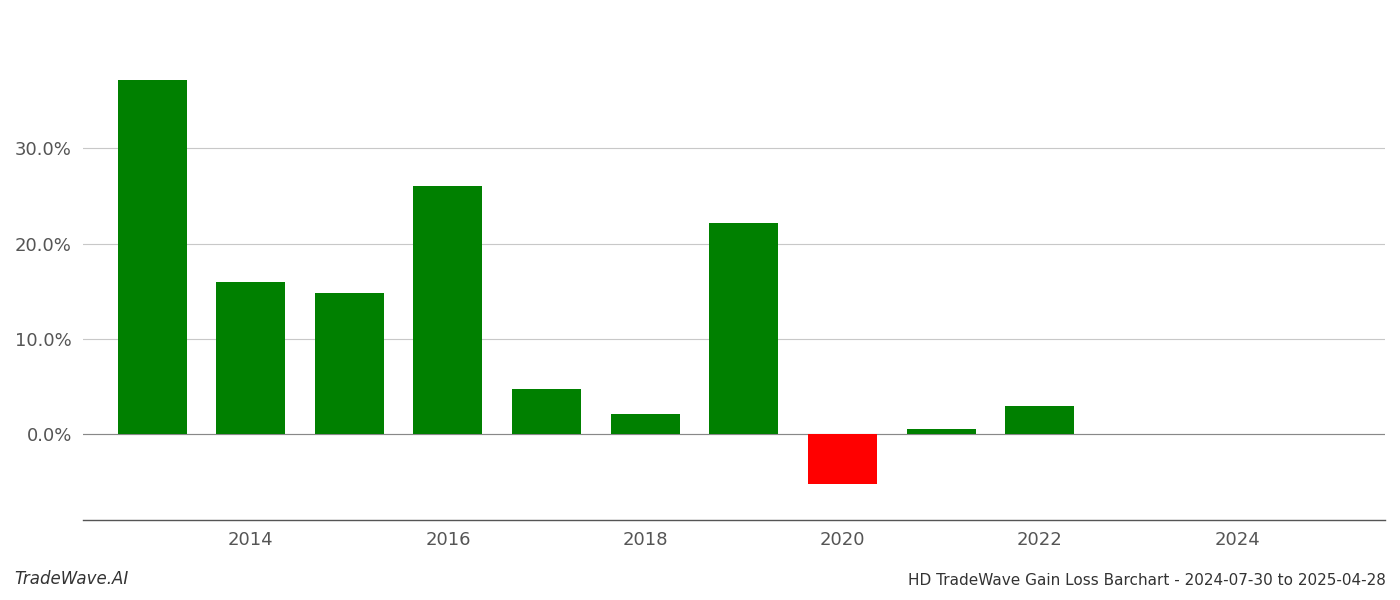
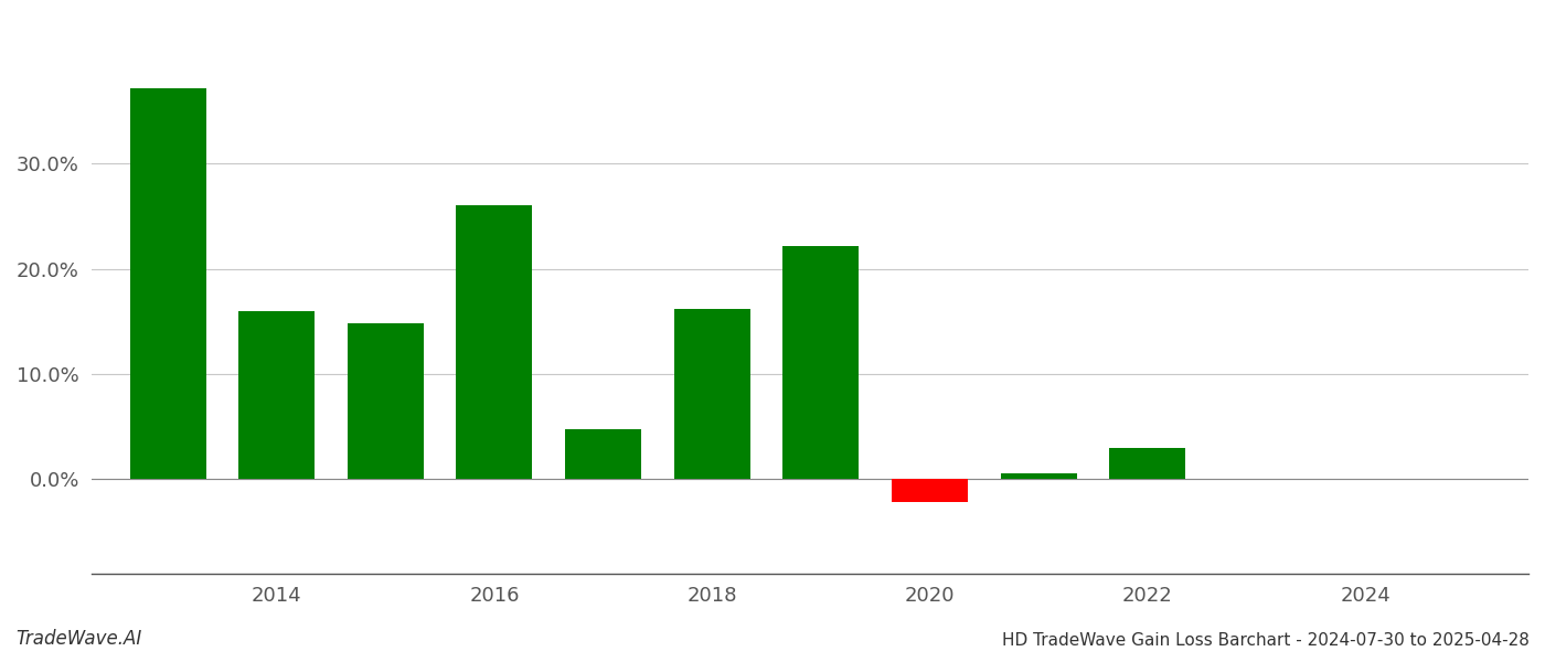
2018: 2.1% -> 16.2%
2020: -5.2% -> -2.2%
